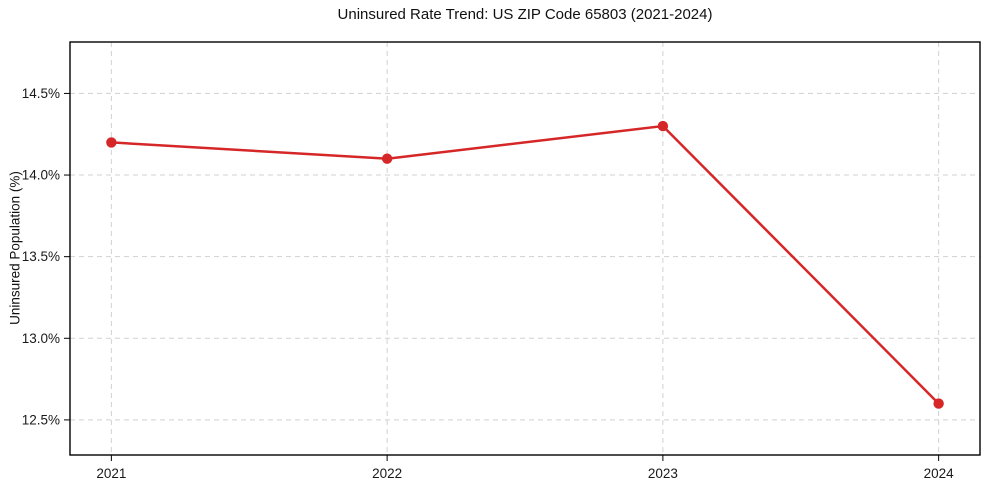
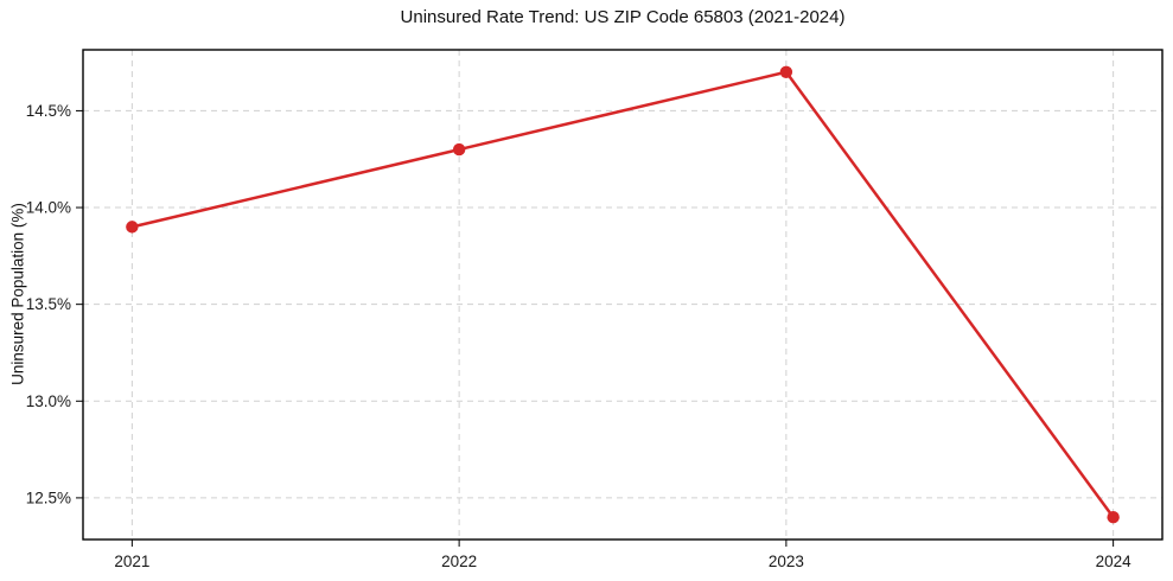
2021: 14.2% -> 13.9%
2022: 14.1% -> 14.3%
2023: 14.3% -> 14.7%
2024: 12.6% -> 12.4%
